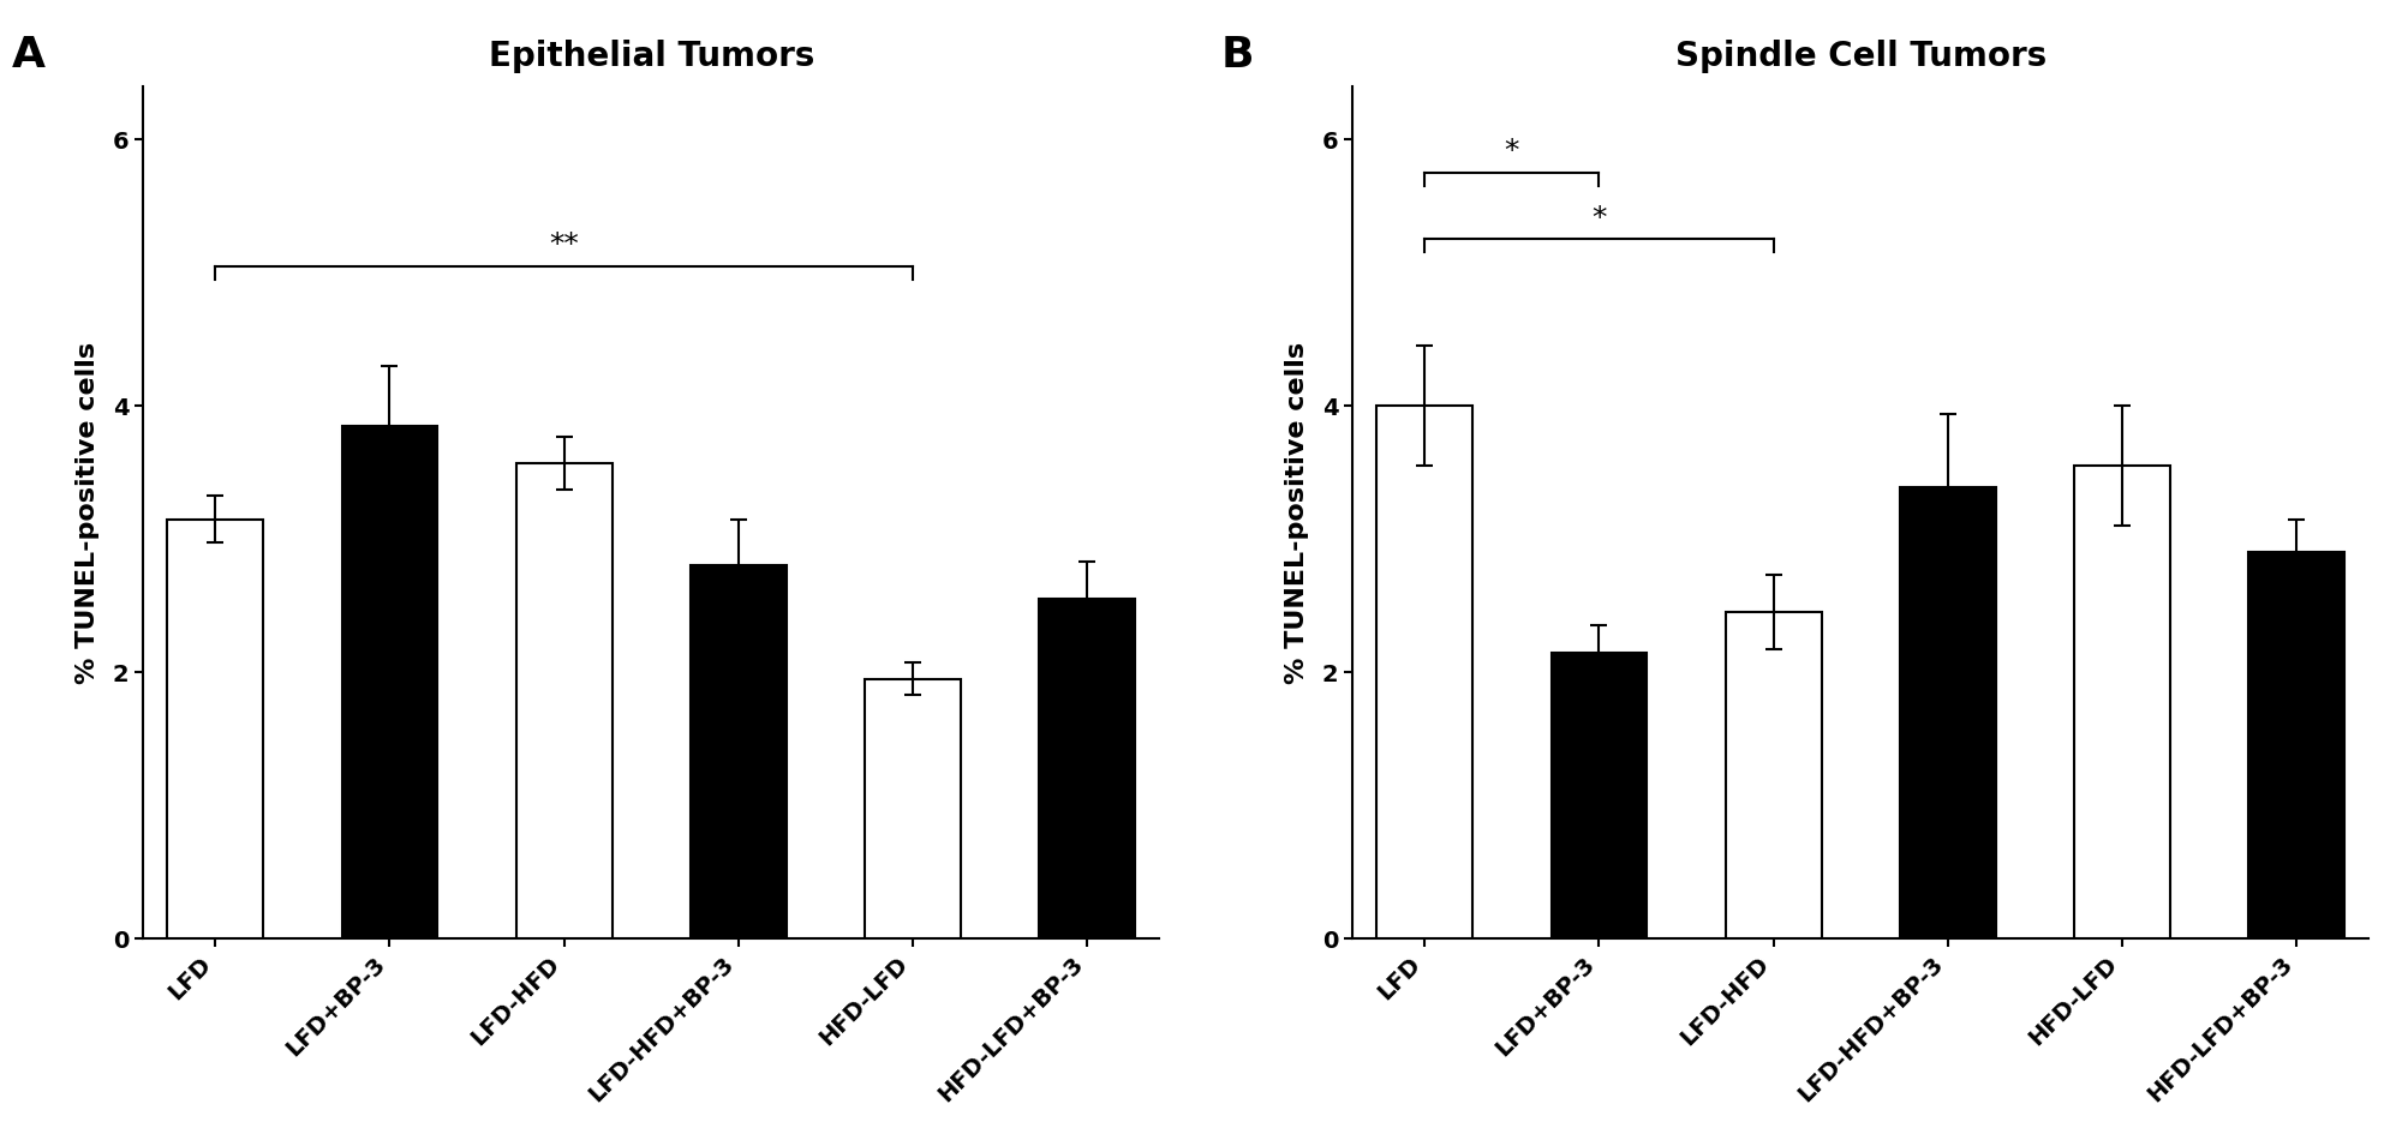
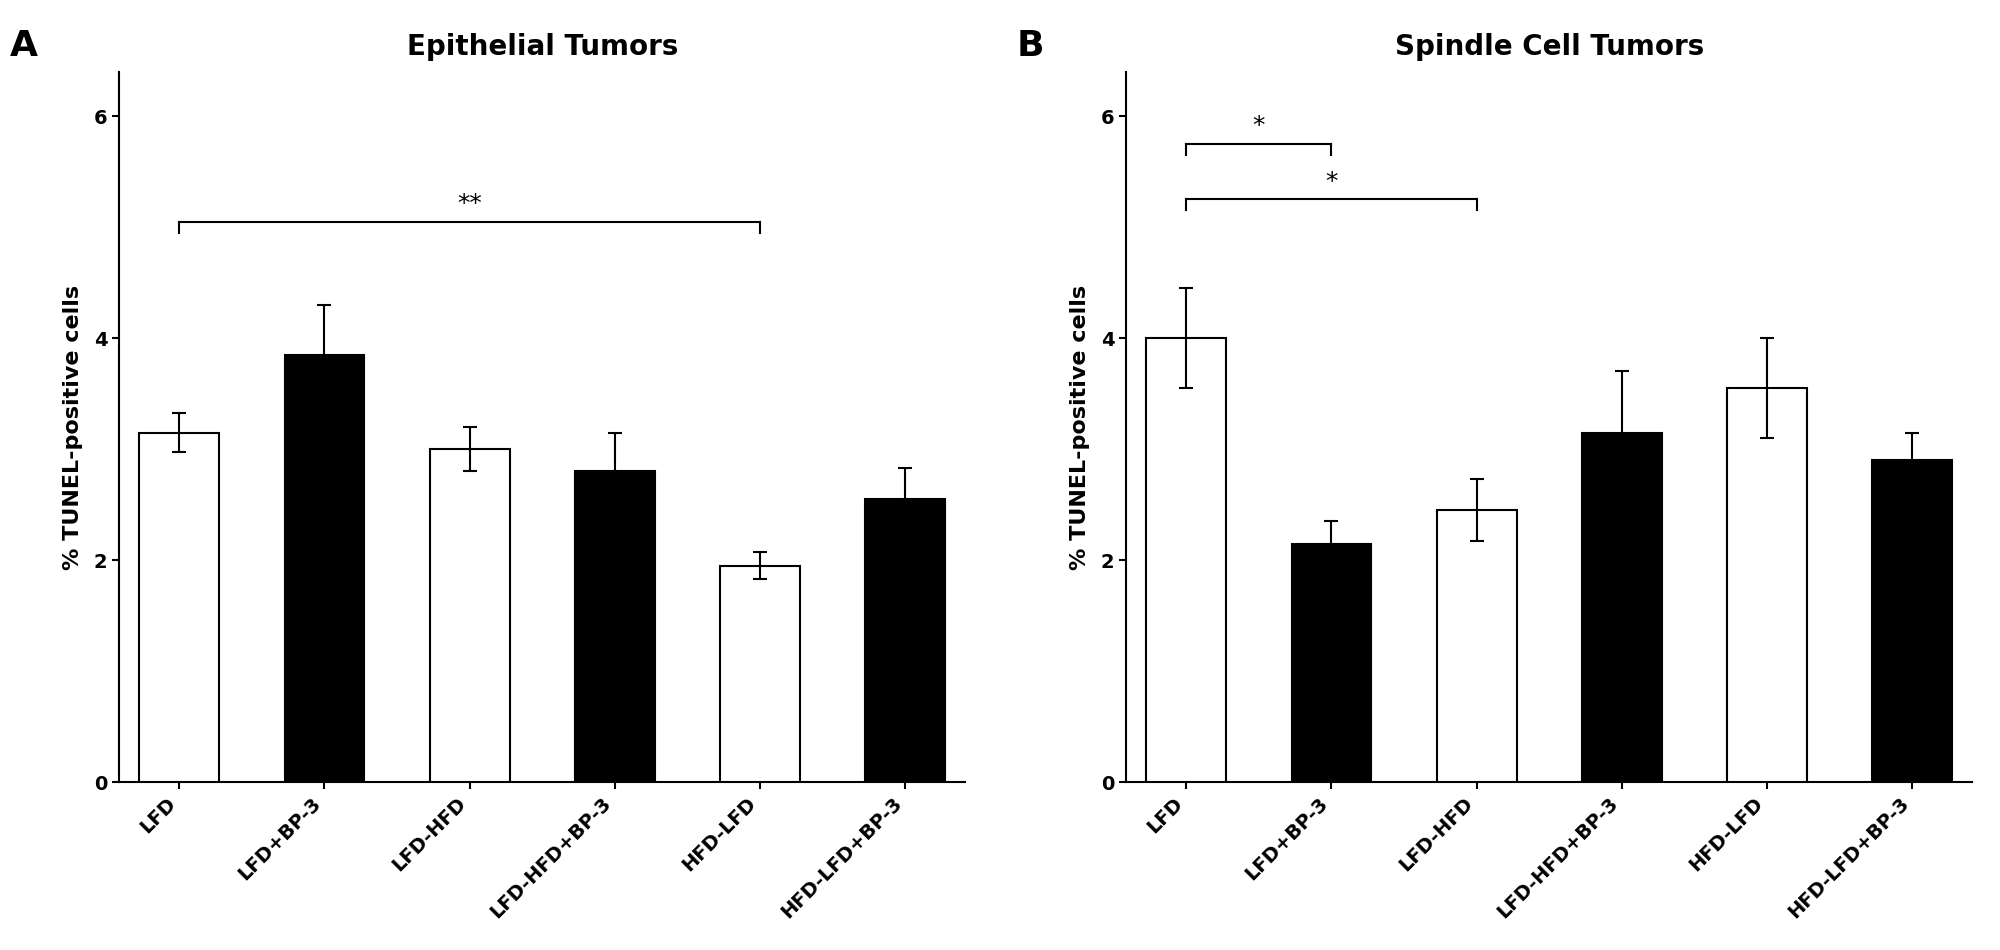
Epithelial Tumors/LFD-HFD: 3.57 -> 3.00
Spindle Cell Tumors/LFD-HFD+BP-3: 3.39 -> 3.15
